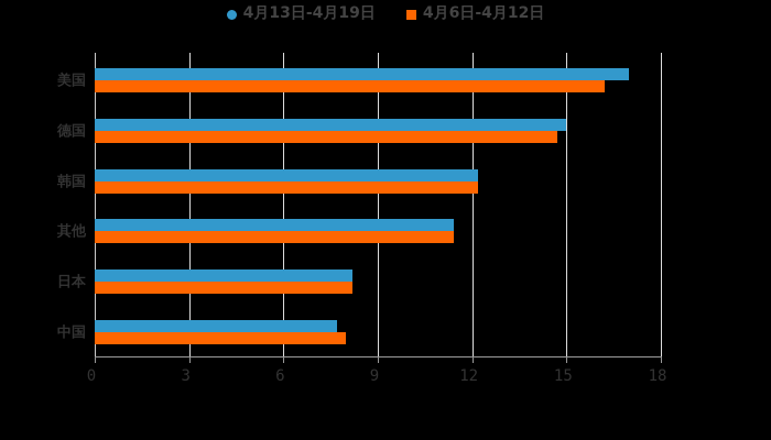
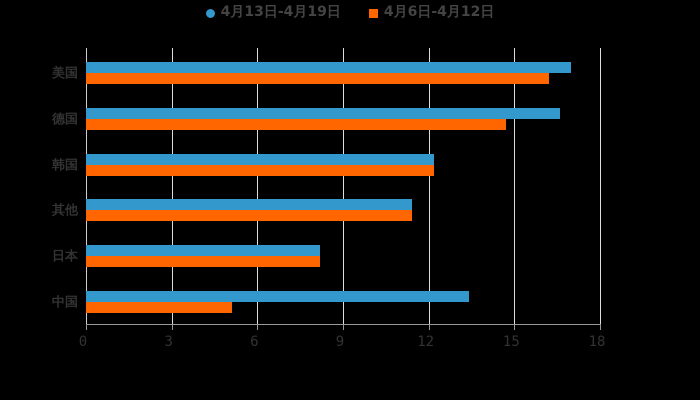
4月13日-4月19日/德国: 15.0 -> 16.6
4月13日-4月19日/中国: 7.7 -> 13.4
4月6日-4月12日/中国: 8.0 -> 5.1
